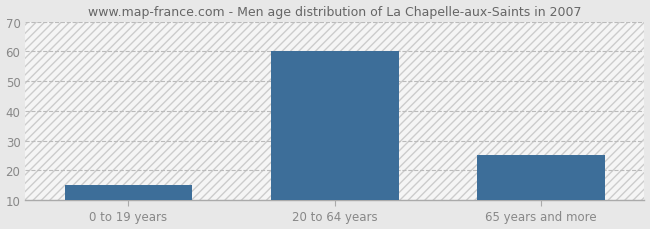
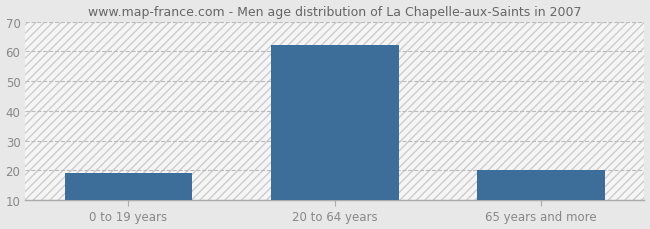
0 to 19 years: 15 -> 19
20 to 64 years: 60 -> 62
65 years and more: 25 -> 20
